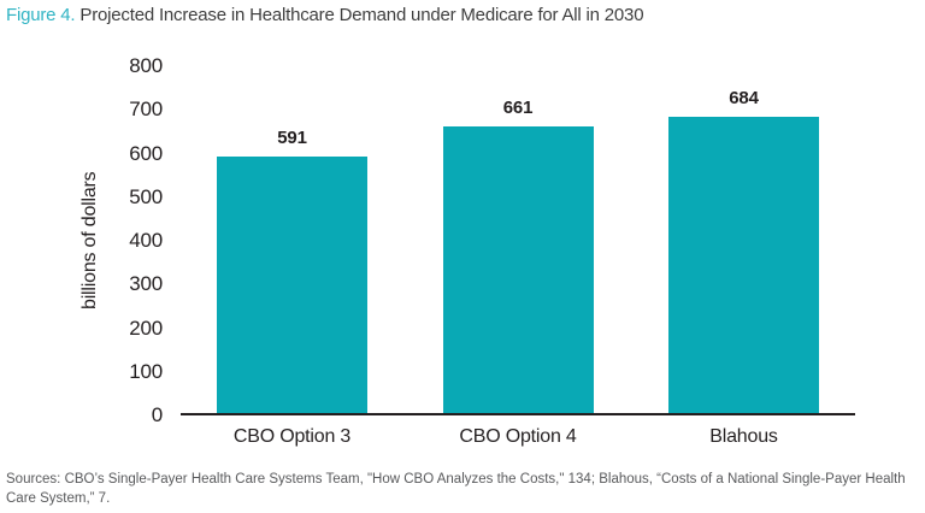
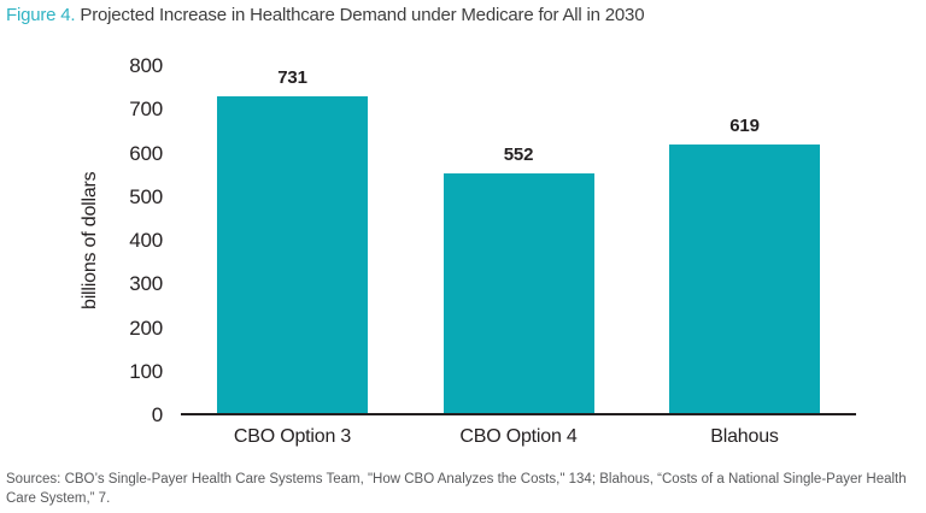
CBO Option 3: 591 -> 731
CBO Option 4: 661 -> 552
Blahous: 684 -> 619
